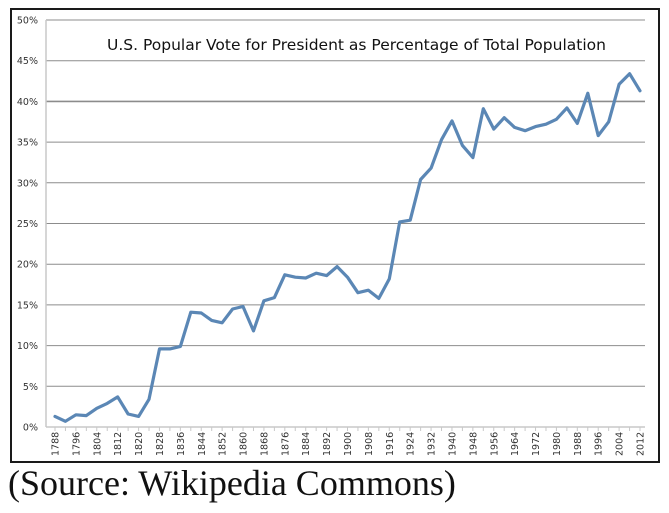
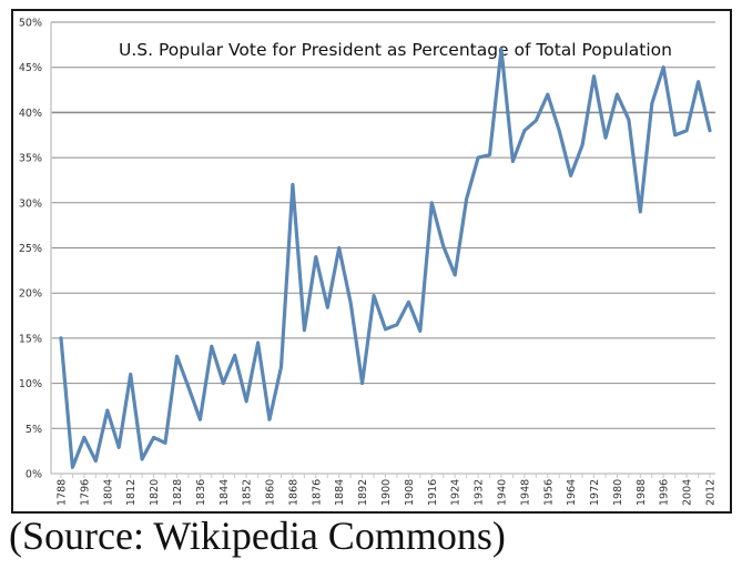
1788: 1% -> 15%
1796: 2% -> 4%
1804: 2% -> 7%
1812: 4% -> 11%
1820: 1% -> 4%
1828: 10% -> 13%
1836: 10% -> 6%
1844: 14% -> 10%
1852: 13% -> 8%
1860: 15% -> 6%
1868: 16% -> 32%
1876: 19% -> 24%
1884: 18% -> 25%
1892: 19% -> 10%
1900: 18% -> 16%
1908: 17% -> 19%
1916: 18% -> 30%
1924: 25% -> 22%
1932: 32% -> 35%
1940: 38% -> 47%
1948: 33% -> 38%
1956: 37% -> 42%
1964: 37% -> 33%
1972: 37% -> 44%
1980: 38% -> 42%
1988: 37% -> 29%
1996: 36% -> 45%
2004: 42% -> 38%
2012: 41% -> 38%
